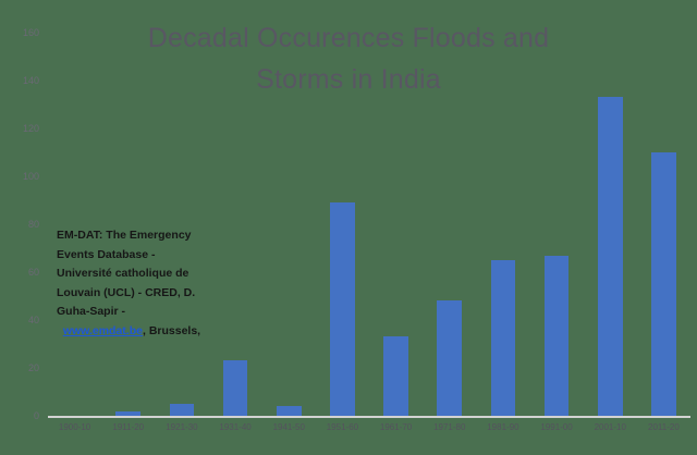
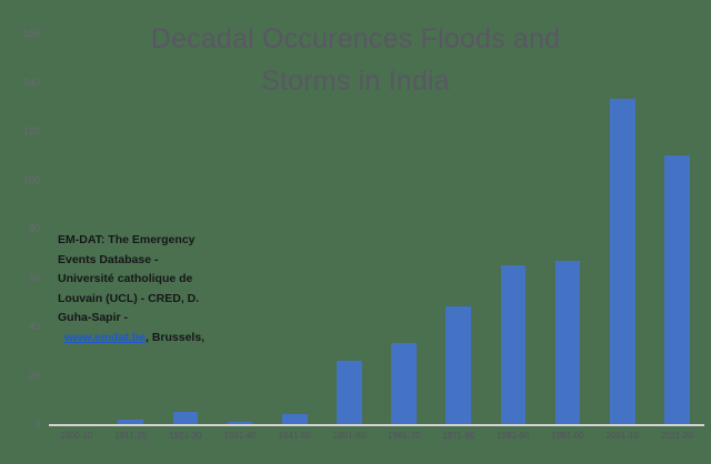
1931-40: 23 -> 1
1951-60: 89 -> 26
